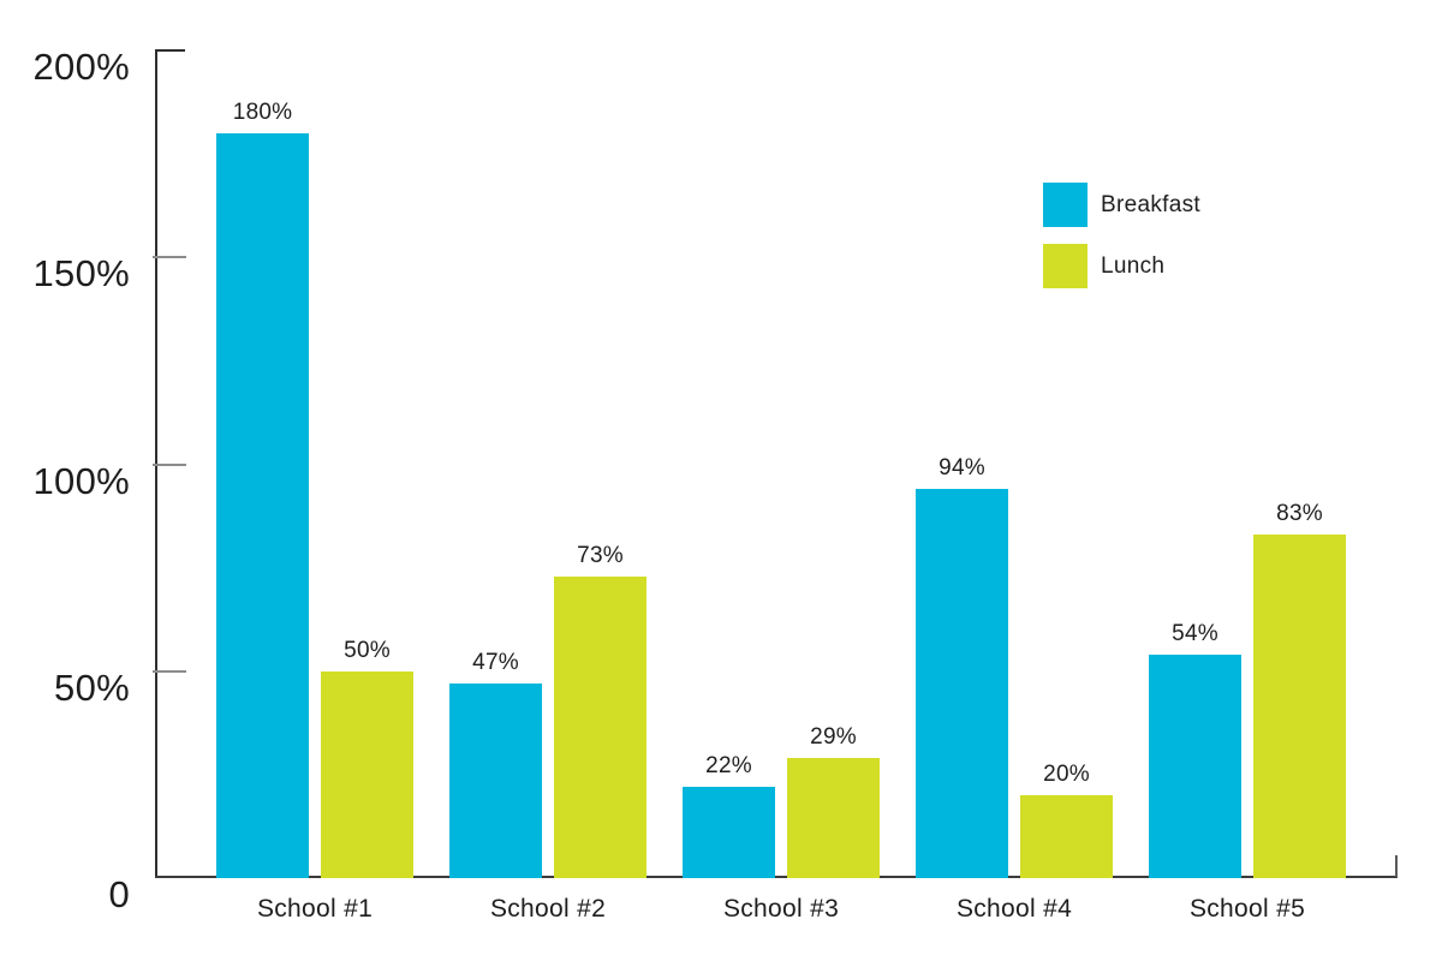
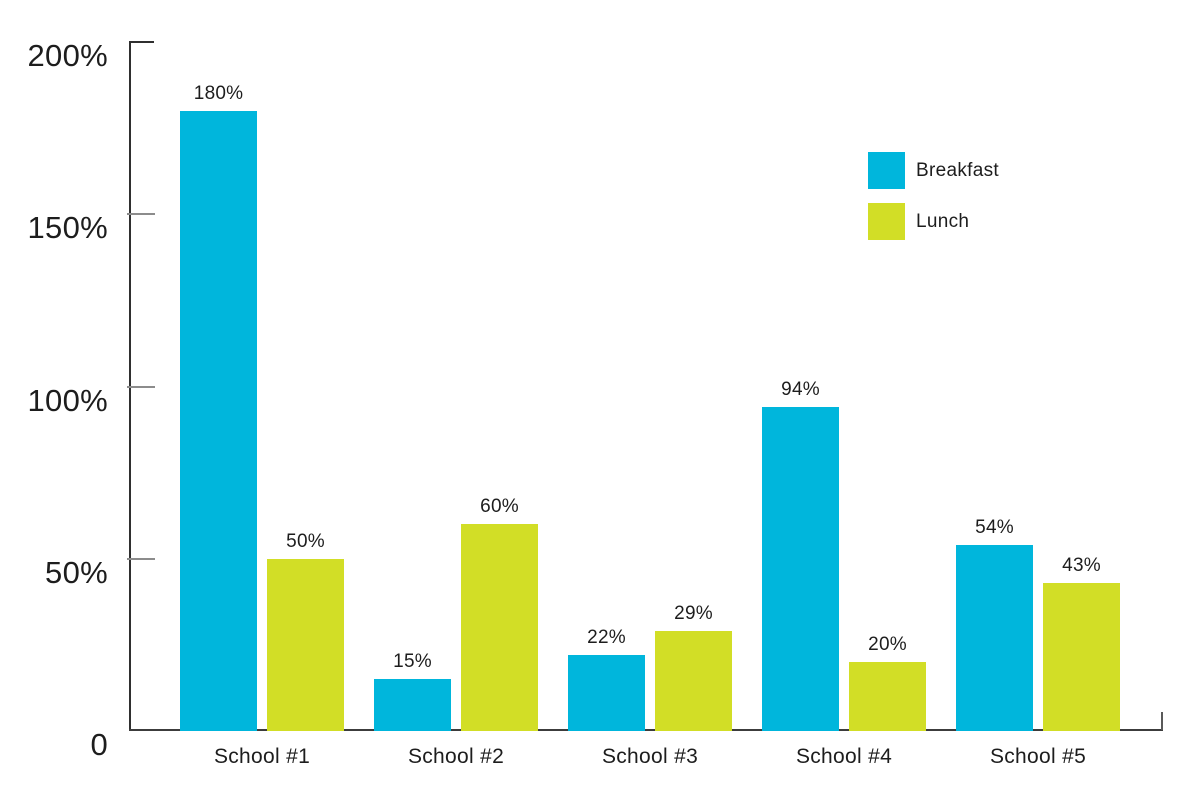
Breakfast/School #2: 47% -> 15%
Lunch/School #2: 73% -> 60%
Lunch/School #5: 83% -> 43%
